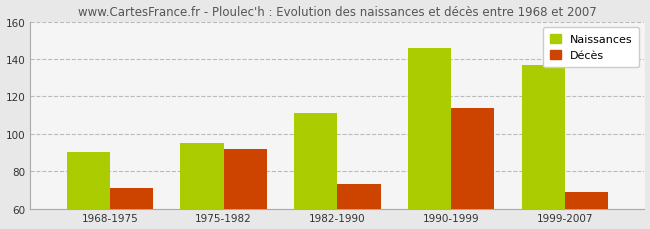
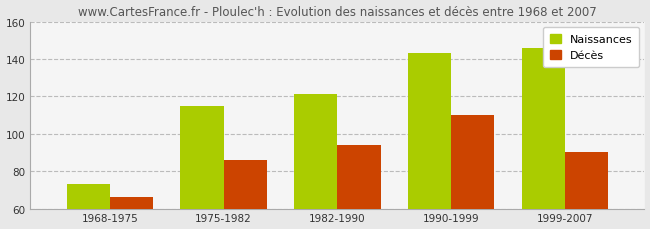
Naissances/1968-1975: 90 -> 73
Décès/1968-1975: 71 -> 66
Naissances/1975-1982: 95 -> 115
Décès/1975-1982: 92 -> 86
Naissances/1982-1990: 111 -> 121
Décès/1982-1990: 73 -> 94
Naissances/1990-1999: 146 -> 143
Décès/1990-1999: 114 -> 110
Naissances/1999-2007: 137 -> 146
Décès/1999-2007: 69 -> 90
